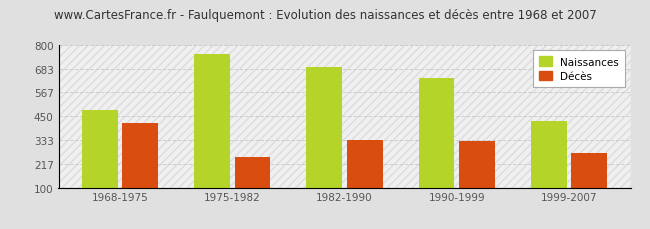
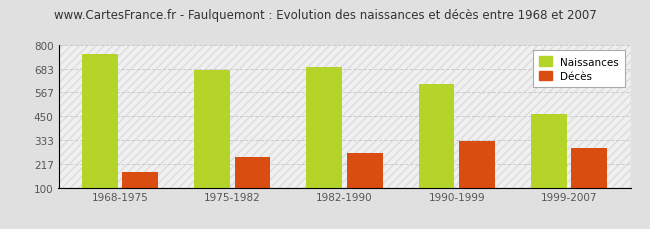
Naissances/1968-1975: 480 -> 755
Décès/1968-1975: 415 -> 178
Naissances/1975-1982: 755 -> 678
Décès/1982-1990: 335 -> 272
Naissances/1990-1999: 640 -> 608
Naissances/1999-2007: 425 -> 462
Décès/1999-2007: 270 -> 295
